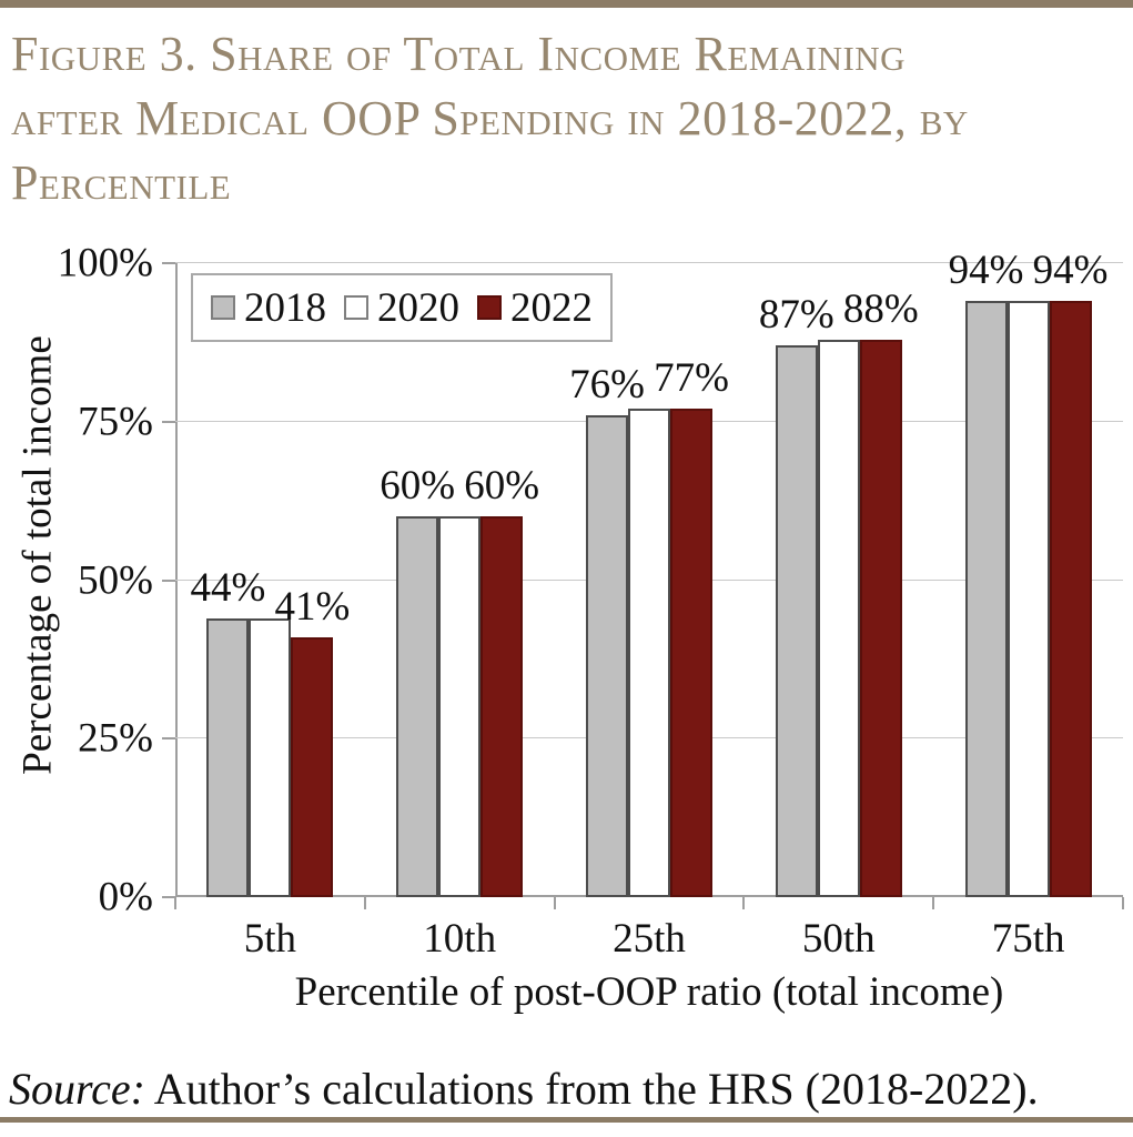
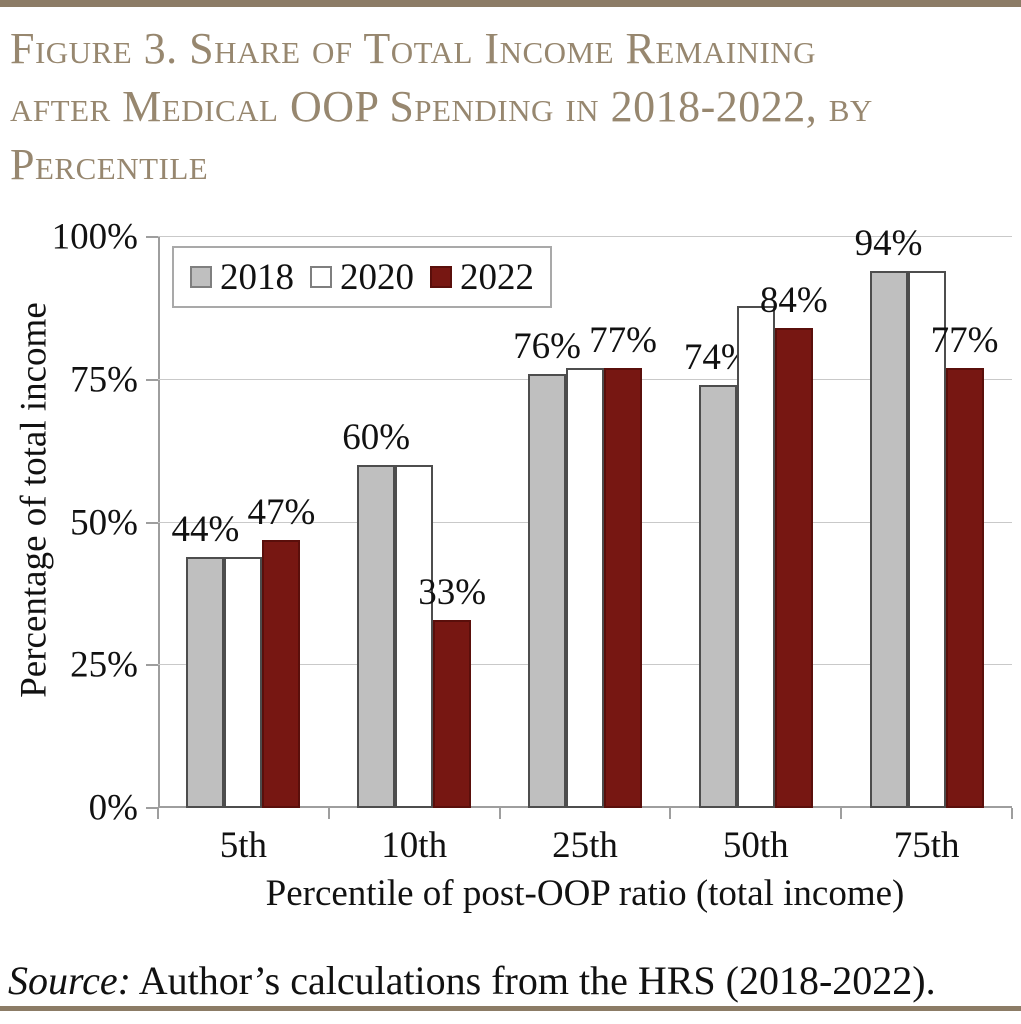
2022/5th: 41% -> 47%
2022/10th: 60% -> 33%
2018/50th: 87% -> 74%
2022/50th: 88% -> 84%
2022/75th: 94% -> 77%
